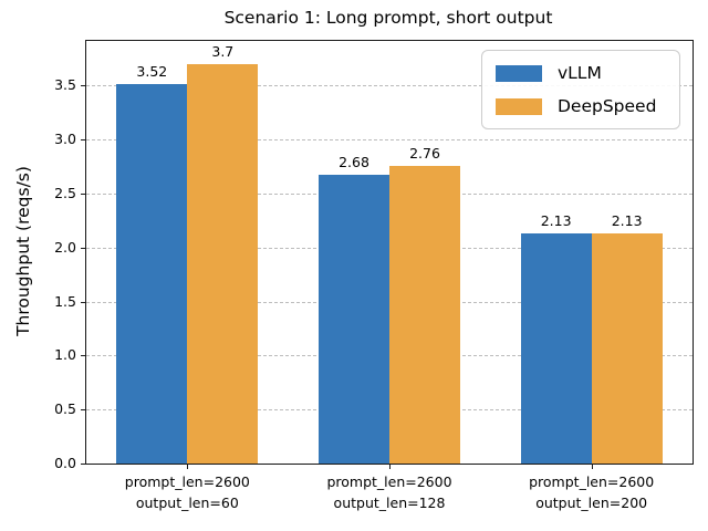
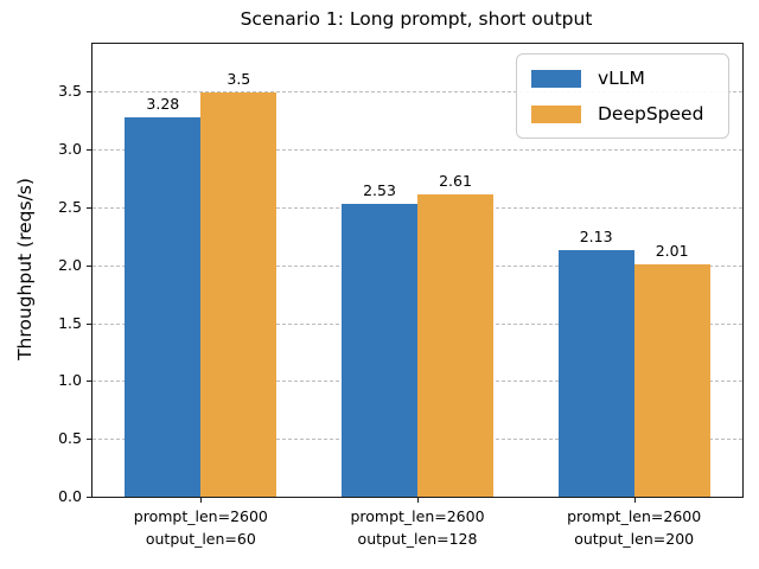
vLLM/prompt_len=2600 output_len=60: 3.52 -> 3.28
DeepSpeed/prompt_len=2600 output_len=60: 3.7 -> 3.5
vLLM/prompt_len=2600 output_len=128: 2.68 -> 2.53
DeepSpeed/prompt_len=2600 output_len=128: 2.76 -> 2.61
DeepSpeed/prompt_len=2600 output_len=200: 2.13 -> 2.01
